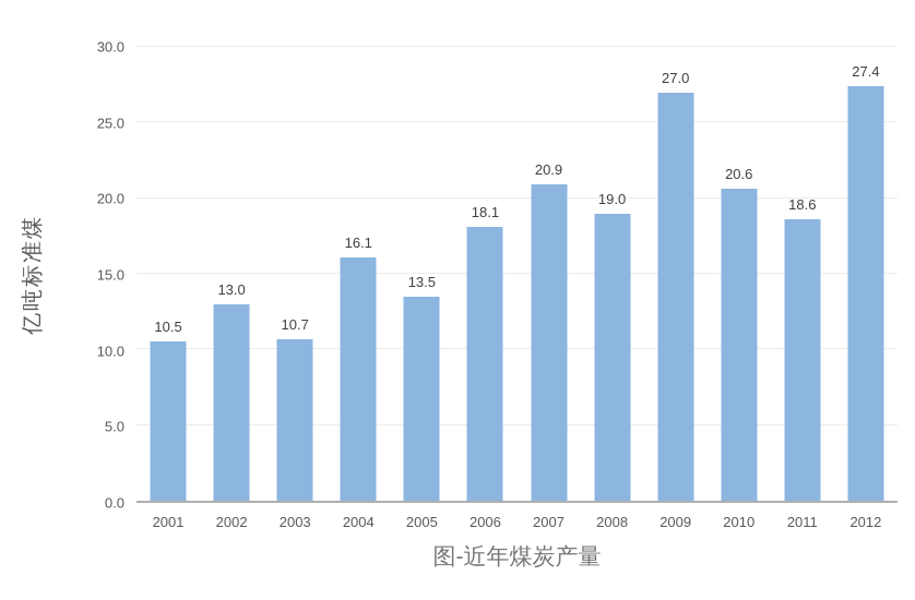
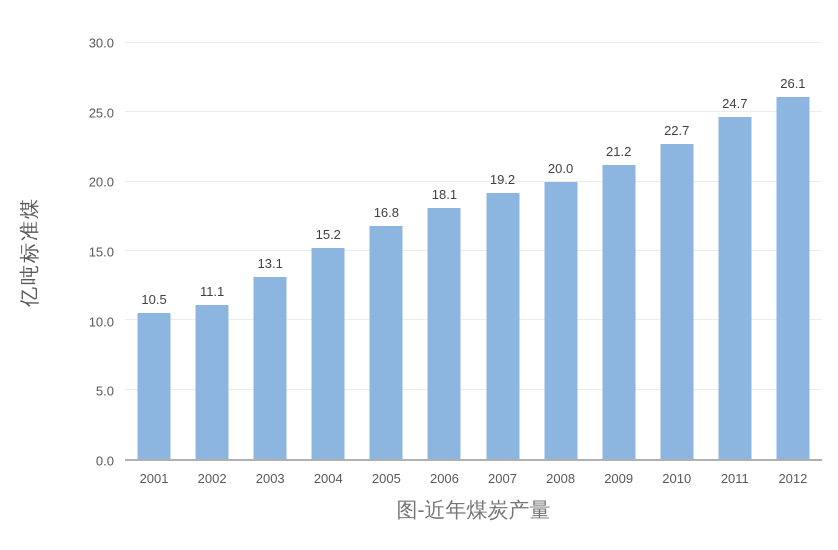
2002: 13.0 -> 11.1
2003: 10.7 -> 13.1
2004: 16.1 -> 15.2
2005: 13.5 -> 16.8
2007: 20.9 -> 19.2
2008: 19.0 -> 20.0
2009: 27.0 -> 21.2
2010: 20.6 -> 22.7
2011: 18.6 -> 24.7
2012: 27.4 -> 26.1
